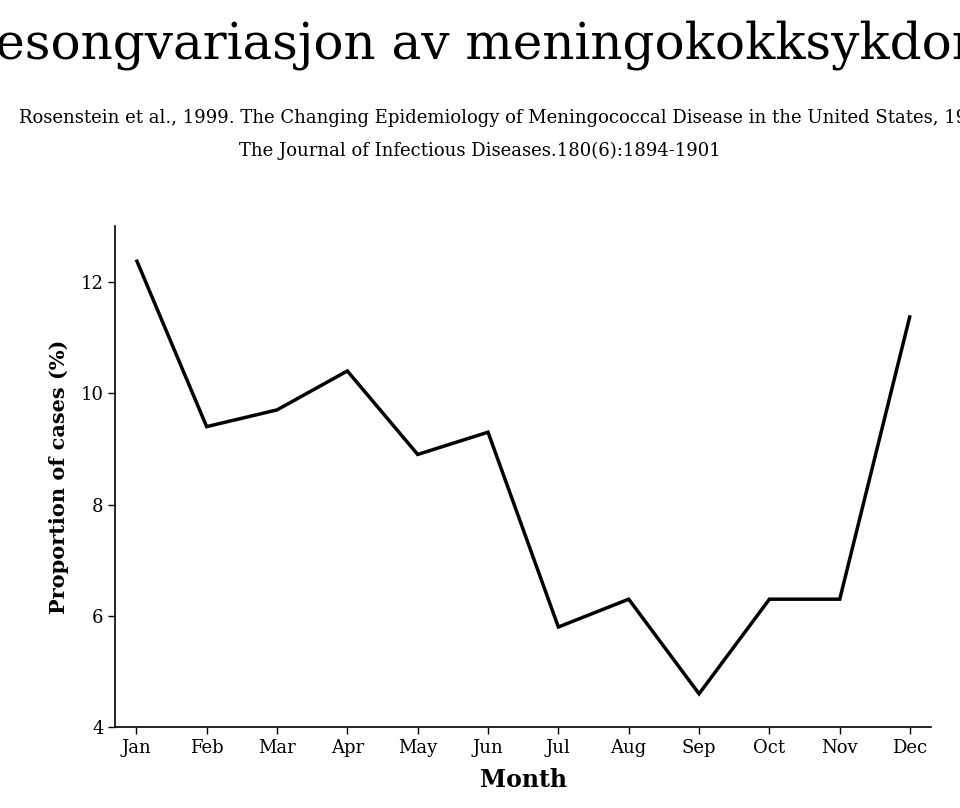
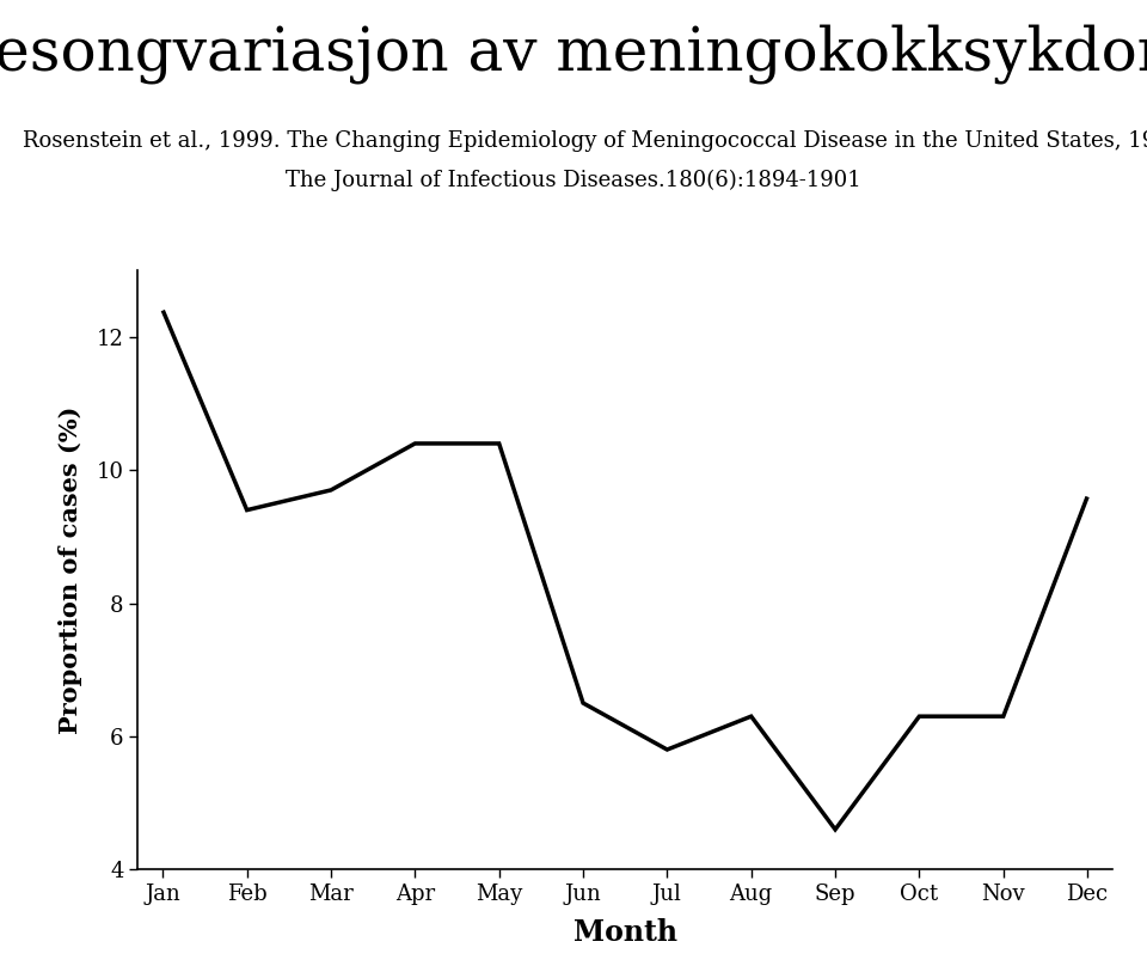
May: 8.9 -> 10.4
Jun: 9.3 -> 6.5
Dec: 11.4 -> 9.6
